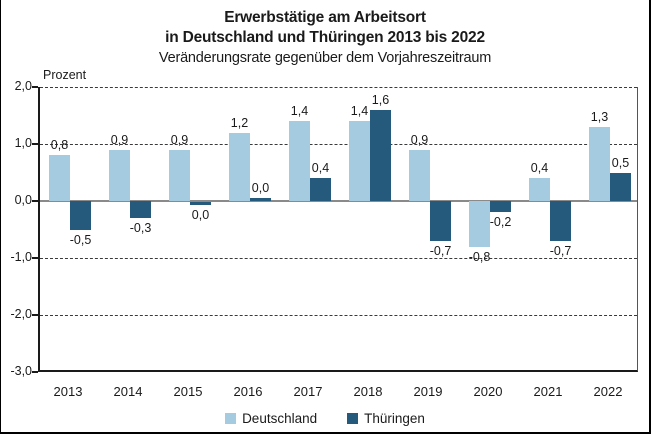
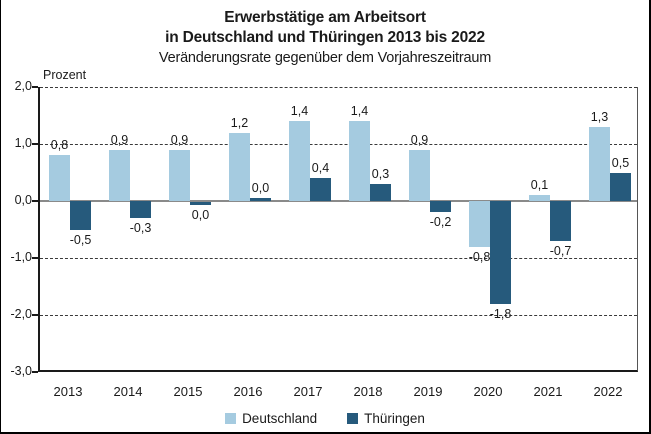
Thüringen/2018: 1,6 -> 0,3
Thüringen/2019: -0,7 -> -0,2
Thüringen/2020: -0,2 -> -1,8
Deutschland/2021: 0,4 -> 0,1
